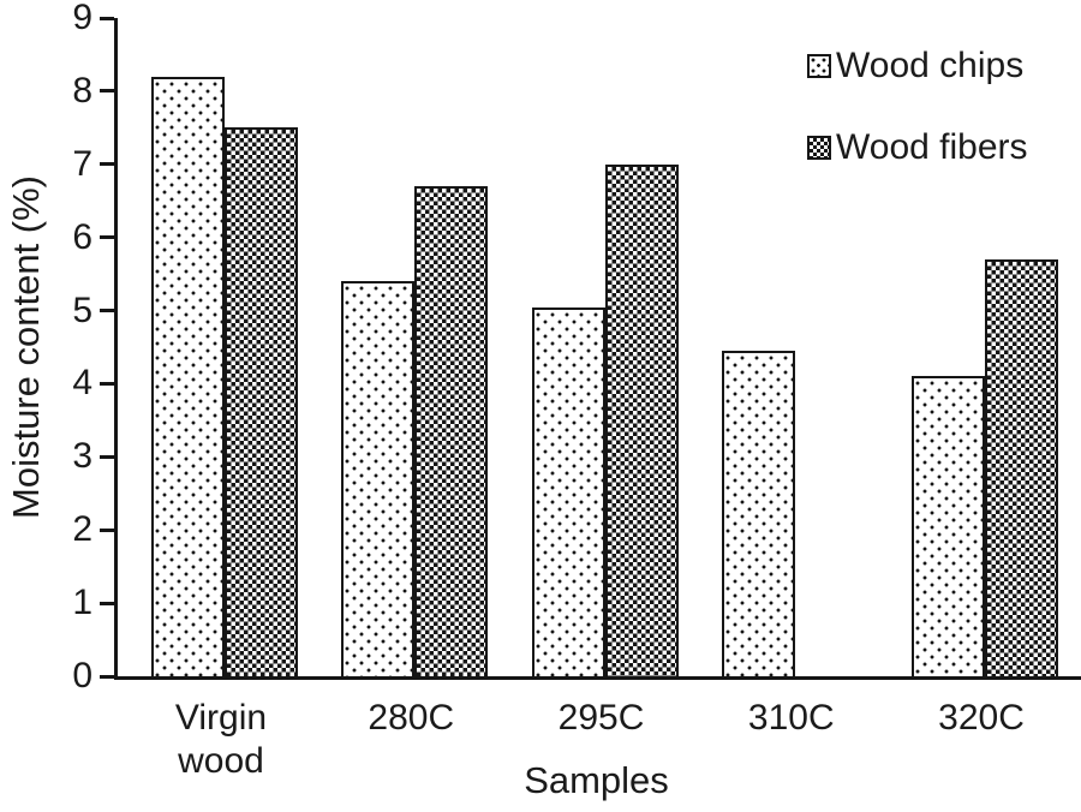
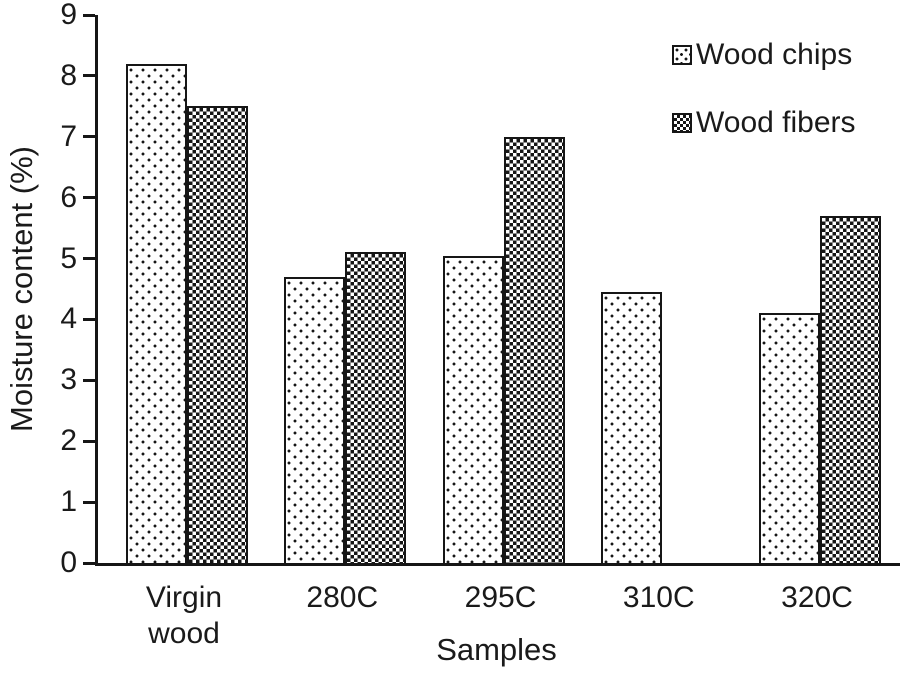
Wood chips/280C: 5.4 -> 4.7
Wood fibers/280C: 6.7 -> 5.1
